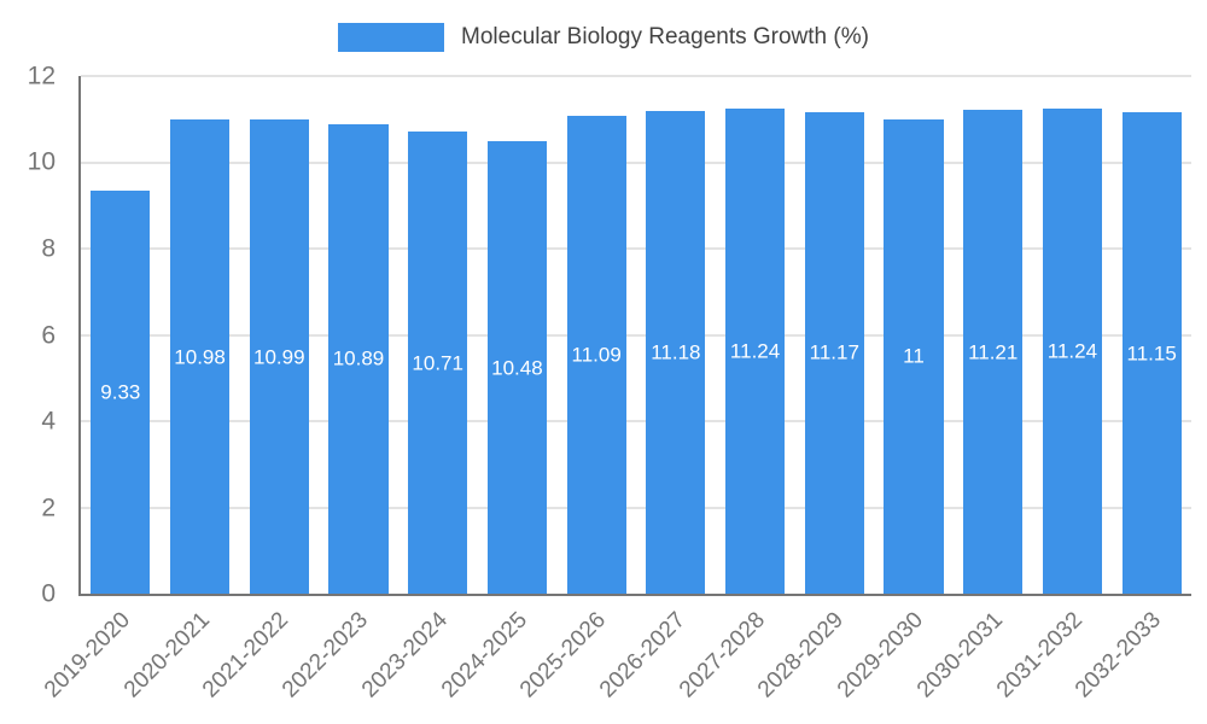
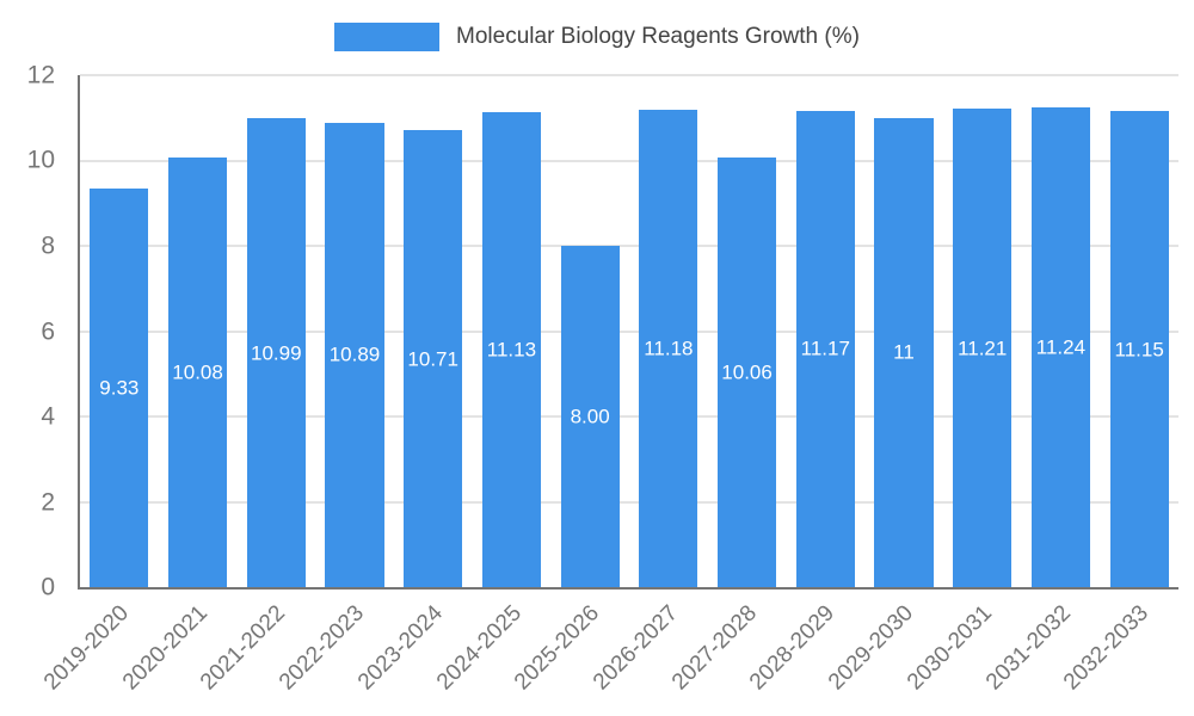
2020-2021: 10.98 -> 10.08
2024-2025: 10.48 -> 11.13
2025-2026: 11.09 -> 8.00
2027-2028: 11.24 -> 10.06
